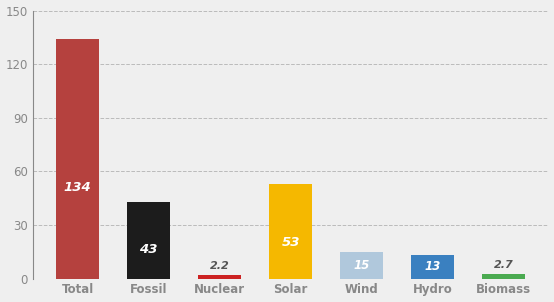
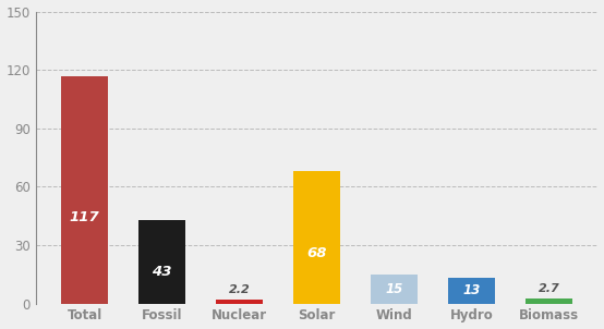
Total: 134 -> 117
Solar: 53 -> 68
